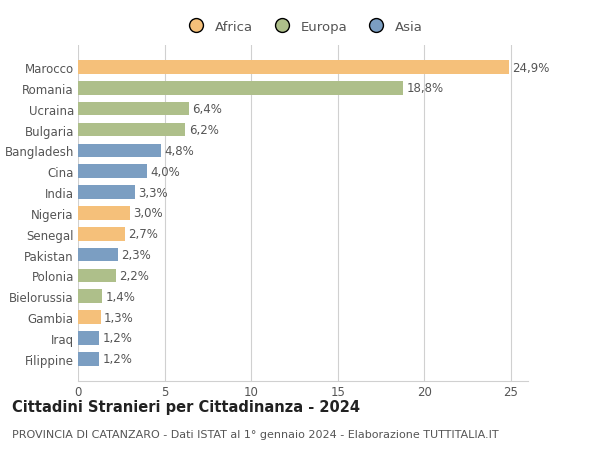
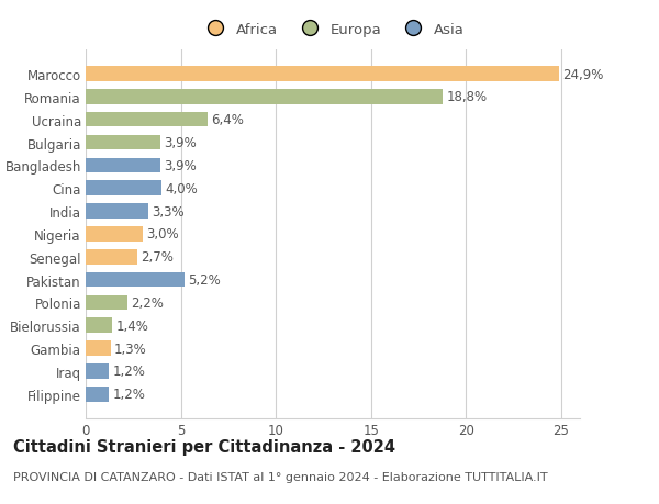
Bulgaria: 6,2% -> 3,9%
Bangladesh: 4,8% -> 3,9%
Pakistan: 2,3% -> 5,2%
